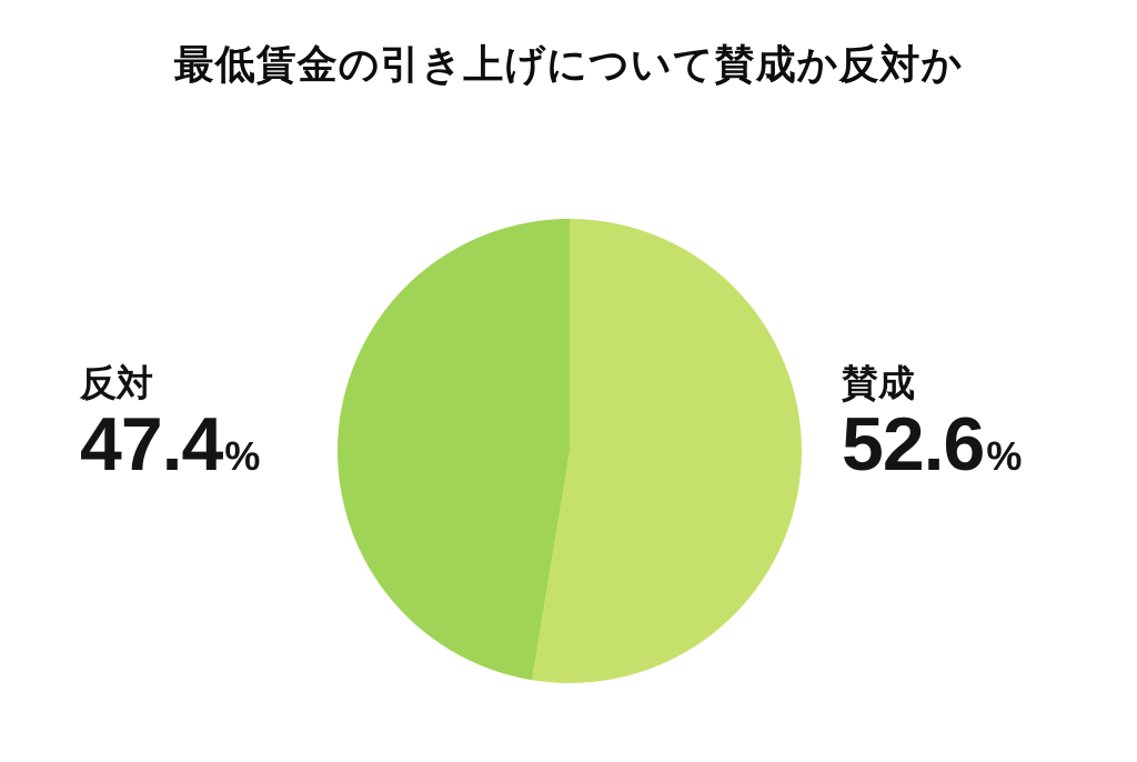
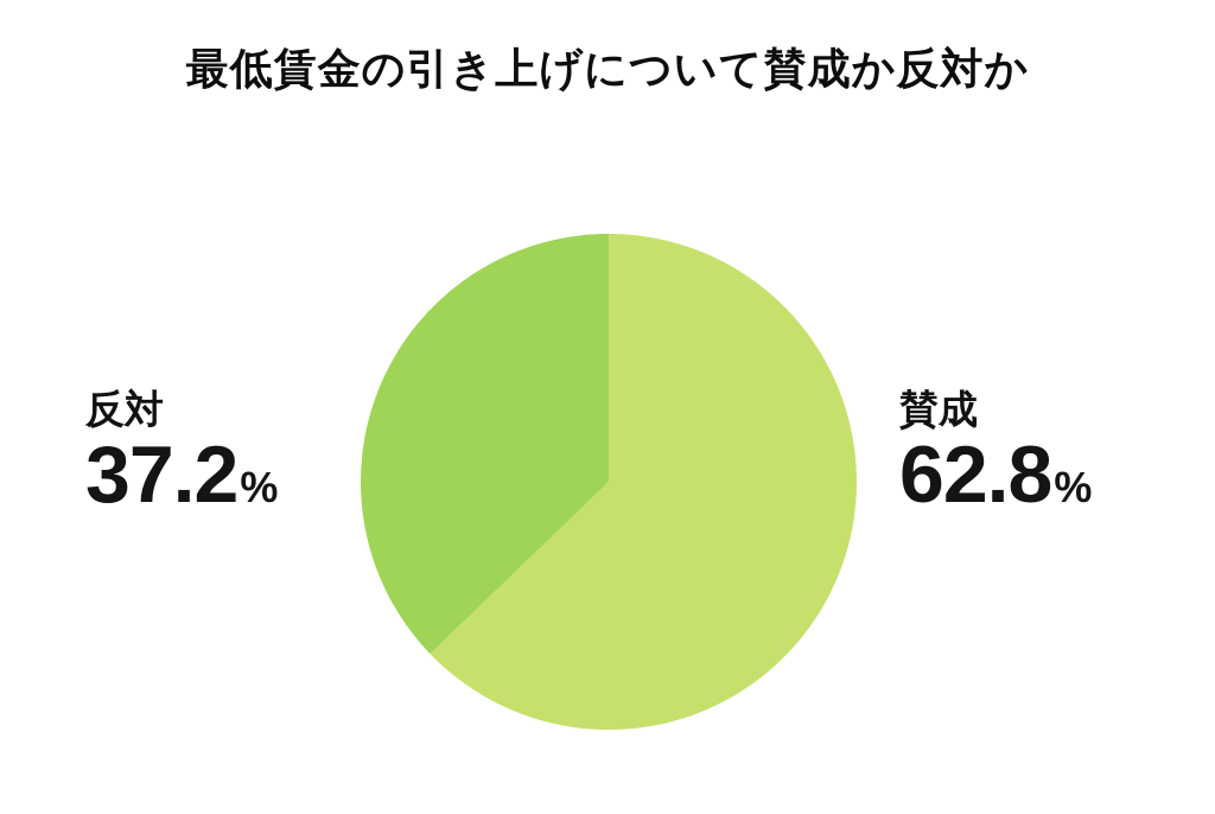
賛成: 52.6 -> 62.8
反対: 47.4 -> 37.2
